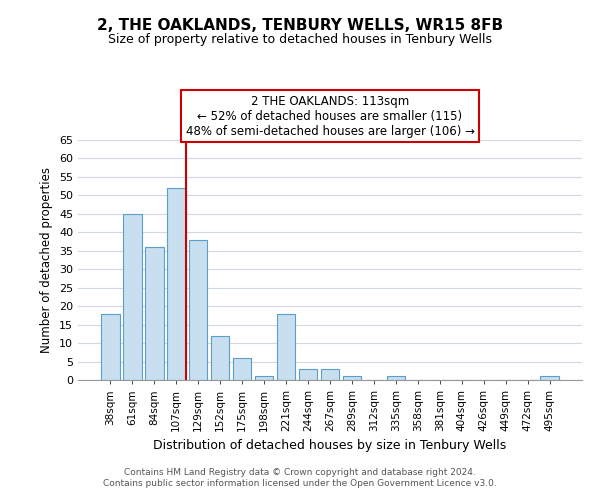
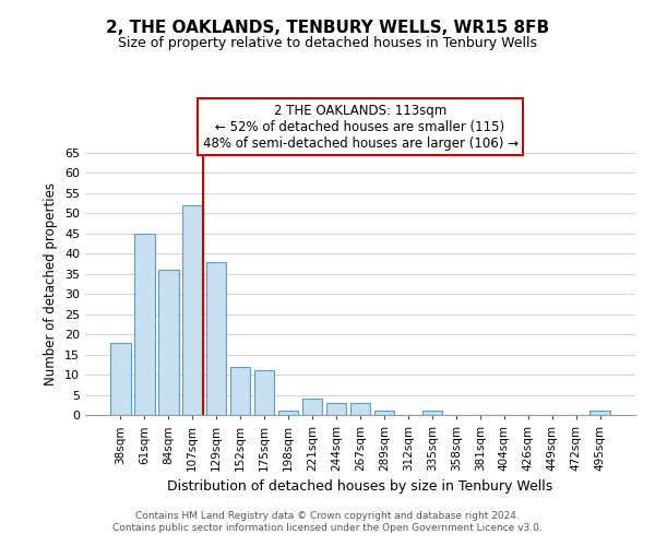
175sqm: 6 -> 11
221sqm: 18 -> 4
